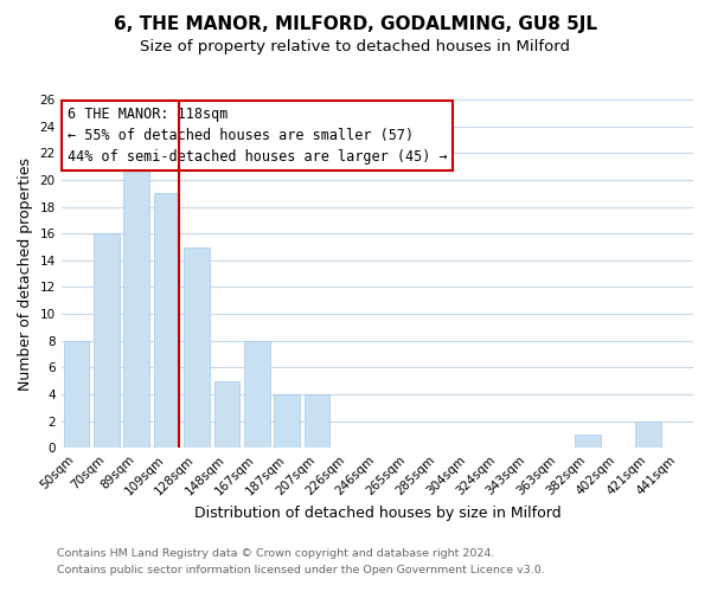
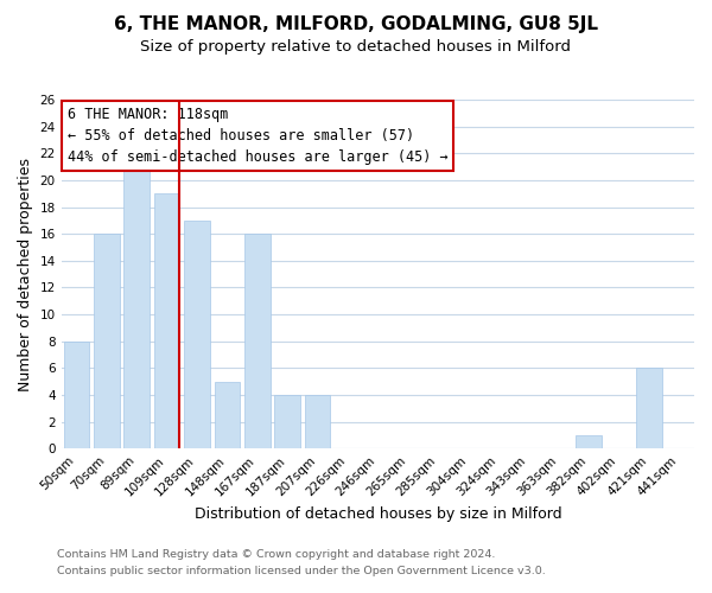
128sqm: 15 -> 17
167sqm: 8 -> 16
421sqm: 2 -> 6
